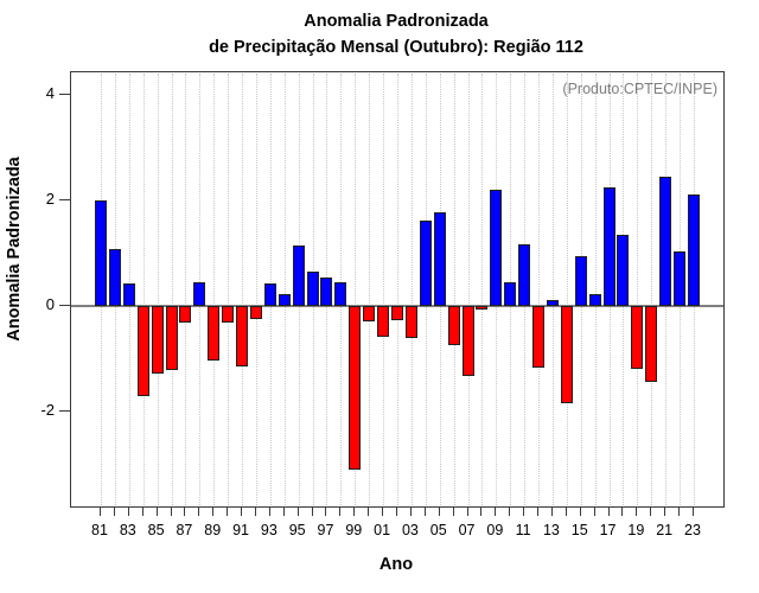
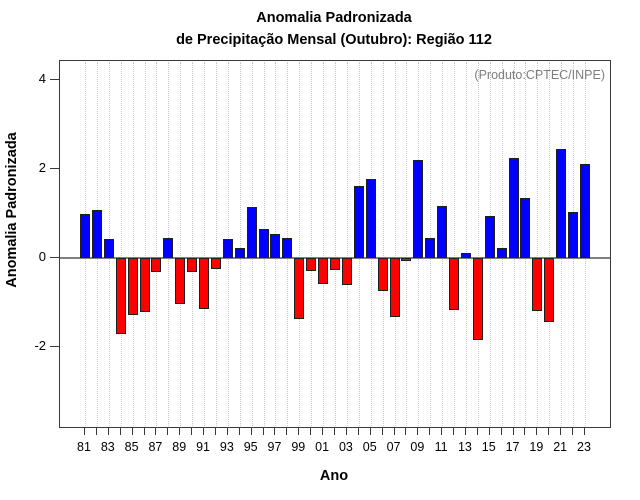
81: 2.0 -> 1.0
99: -3.1 -> -1.4
